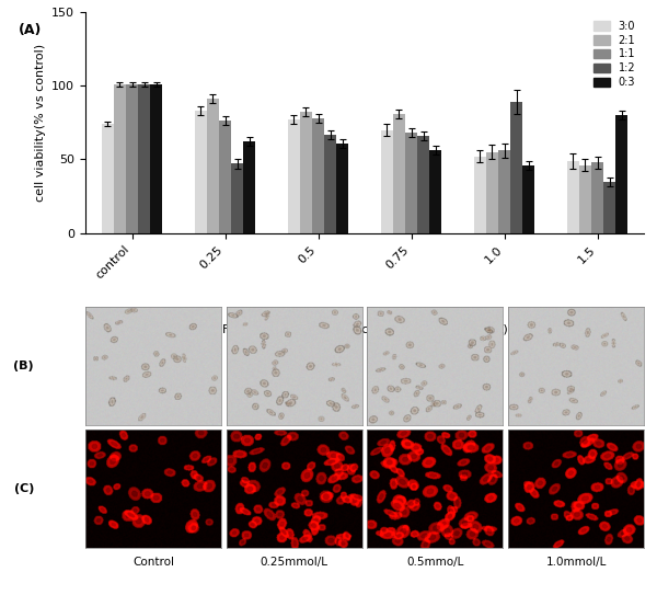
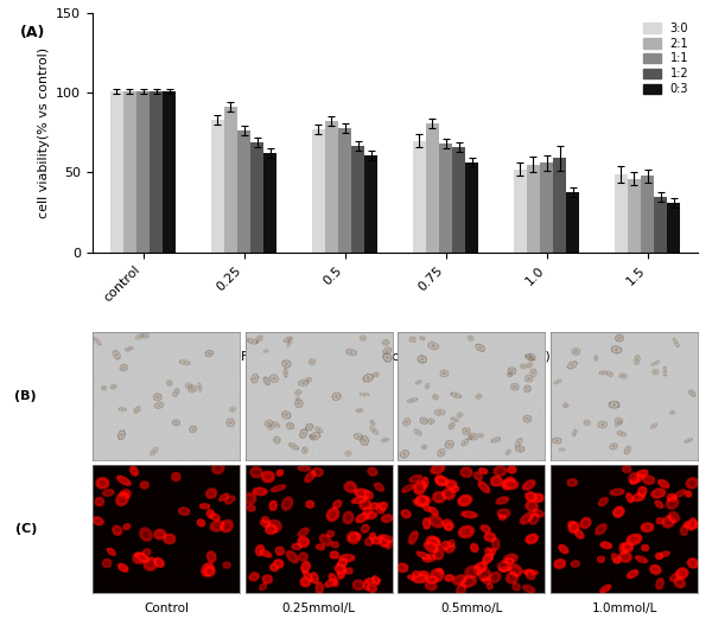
3:0/control: 74 -> 101
1:2/0.25: 47 -> 69
1:2/1.0: 89 -> 59
0:3/1.0: 46 -> 38
0:3/1.5: 80 -> 31
